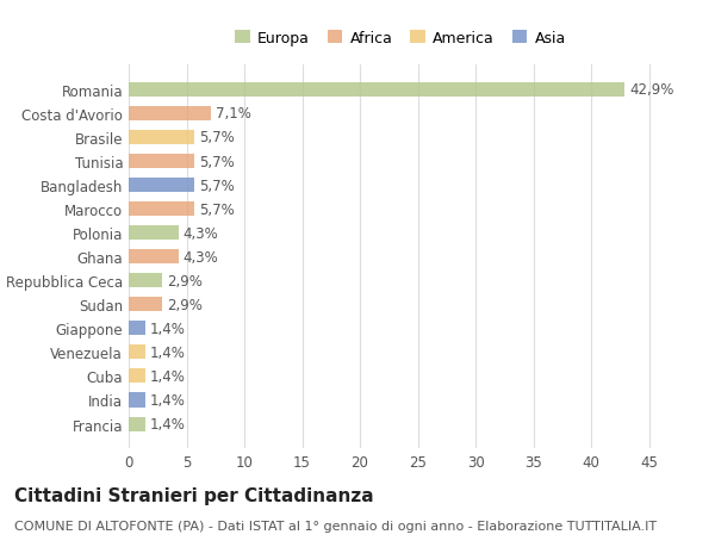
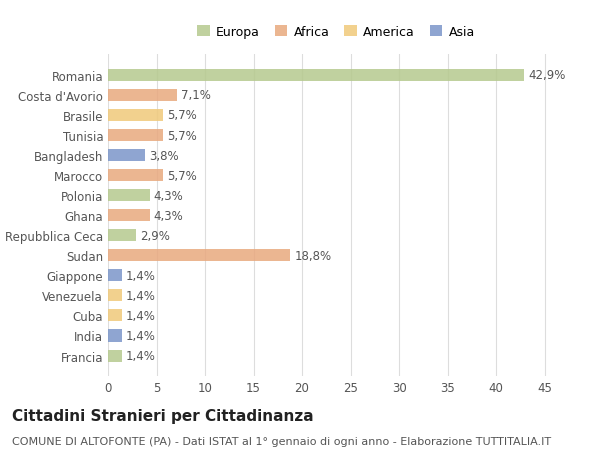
Bangladesh: 5,7% -> 3,8%
Sudan: 2,9% -> 18,8%
